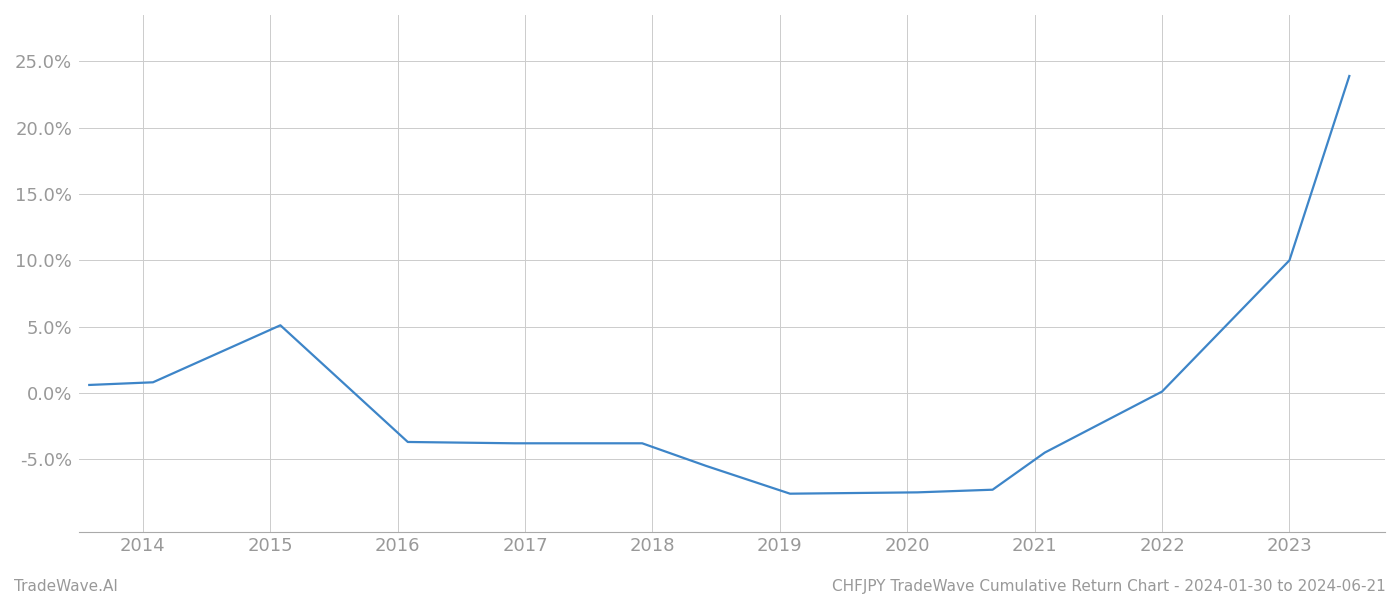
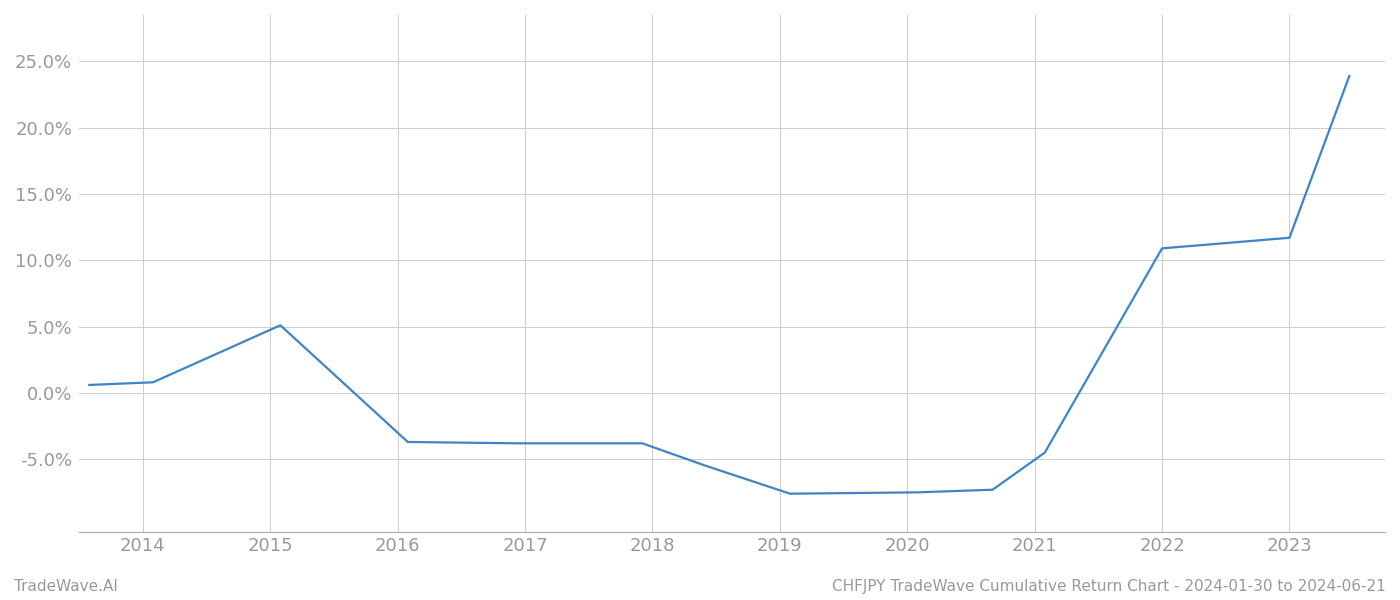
2022: 0.1% -> 10.9%
2023: 10.0% -> 11.7%
